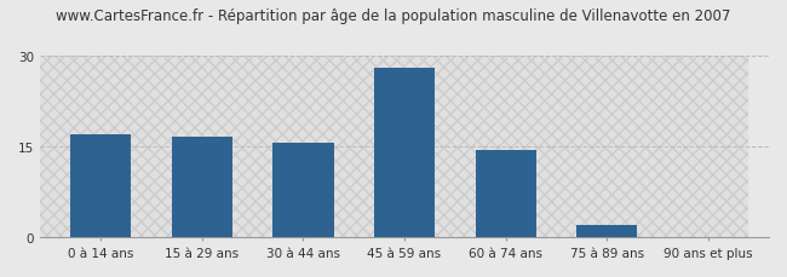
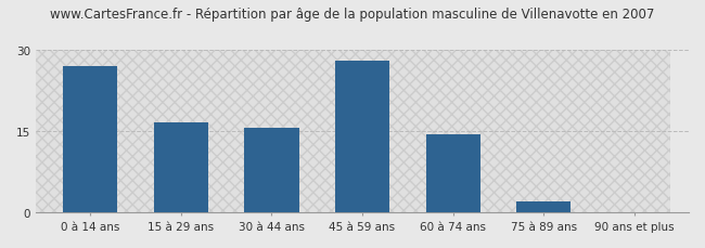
0 à 14 ans: 17.0 -> 27.0
